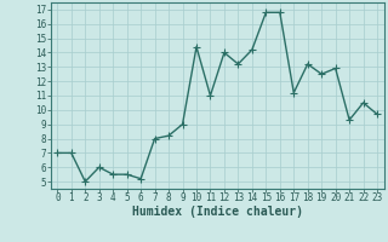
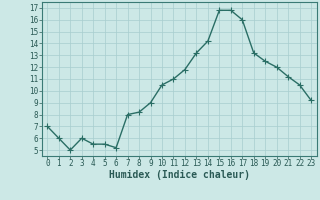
1: 7.0 -> 6.0
10: 14.4 -> 10.5
12: 14.0 -> 11.8
17: 11.2 -> 16.0
20: 12.9 -> 12.0
21: 9.3 -> 11.2
23: 9.7 -> 9.2
